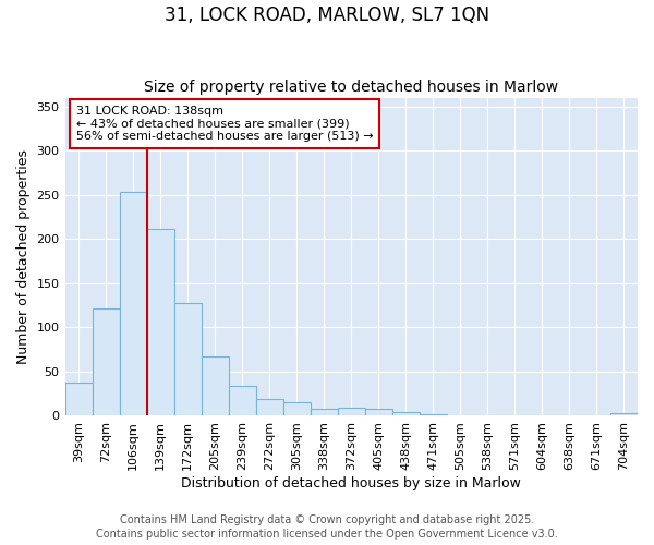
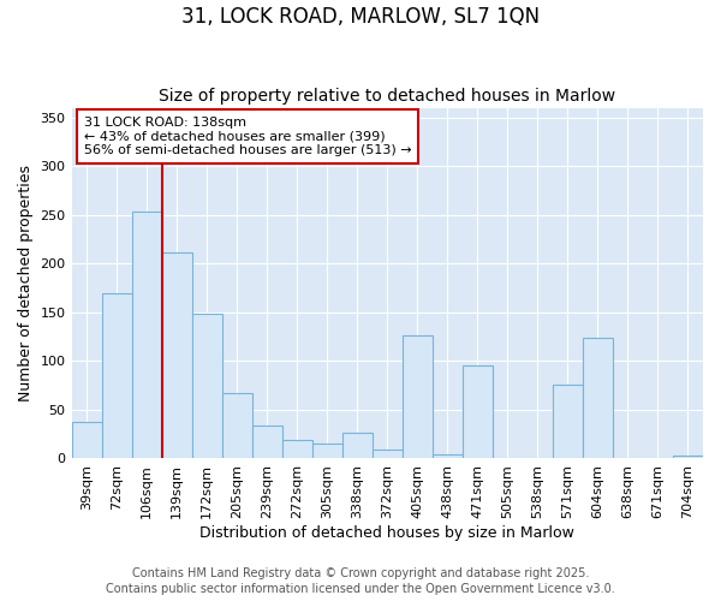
72sqm: 121 -> 170
172sqm: 128 -> 148
338sqm: 8 -> 26
405sqm: 8 -> 126
471sqm: 2 -> 96
571sqm: 1 -> 76
604sqm: 1 -> 124
